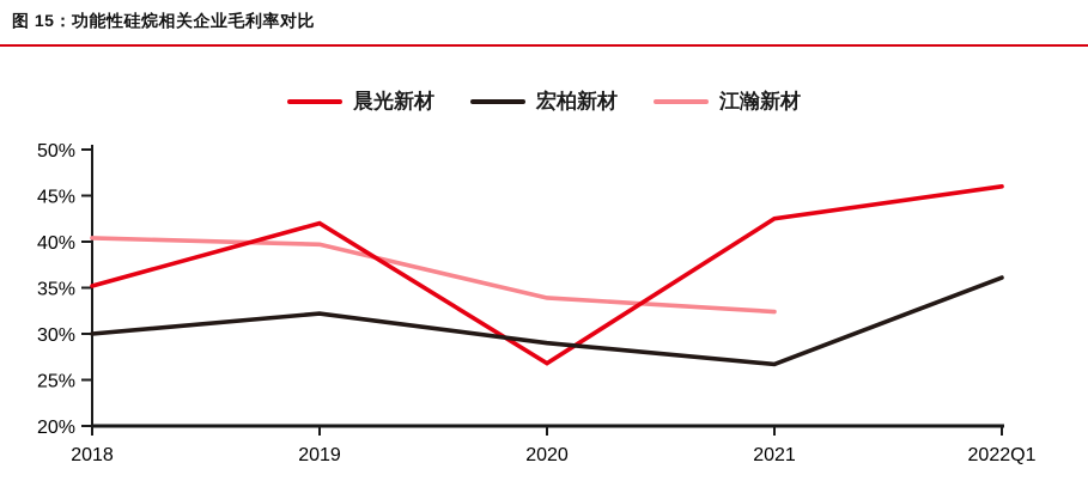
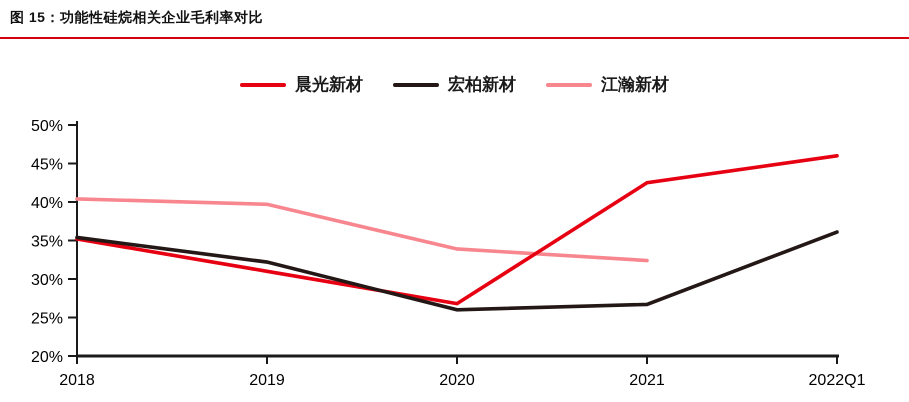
宏柏新材/2018: 30% -> 35%
晨光新材/2019: 42% -> 31%
宏柏新材/2020: 29% -> 26%
